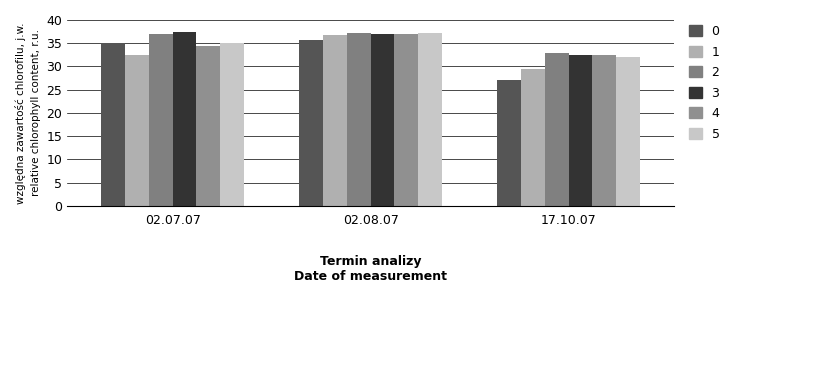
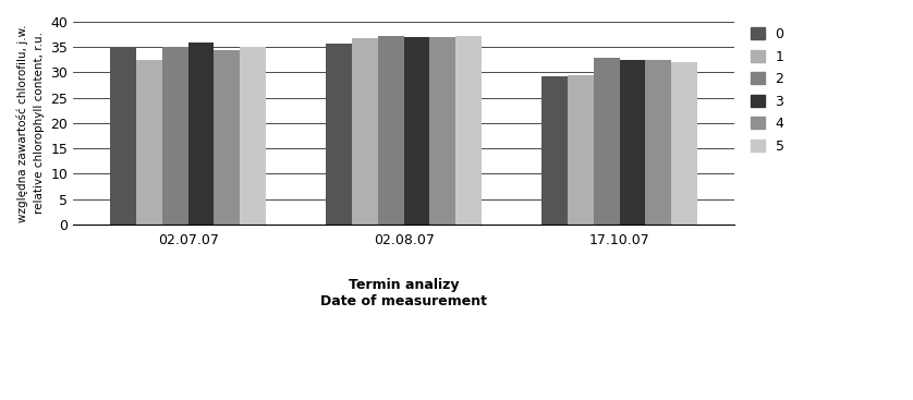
2/02.07.07: 37.0 -> 35.0
3/02.07.07: 37.5 -> 36.0
0/17.10.07: 27.0 -> 29.2
